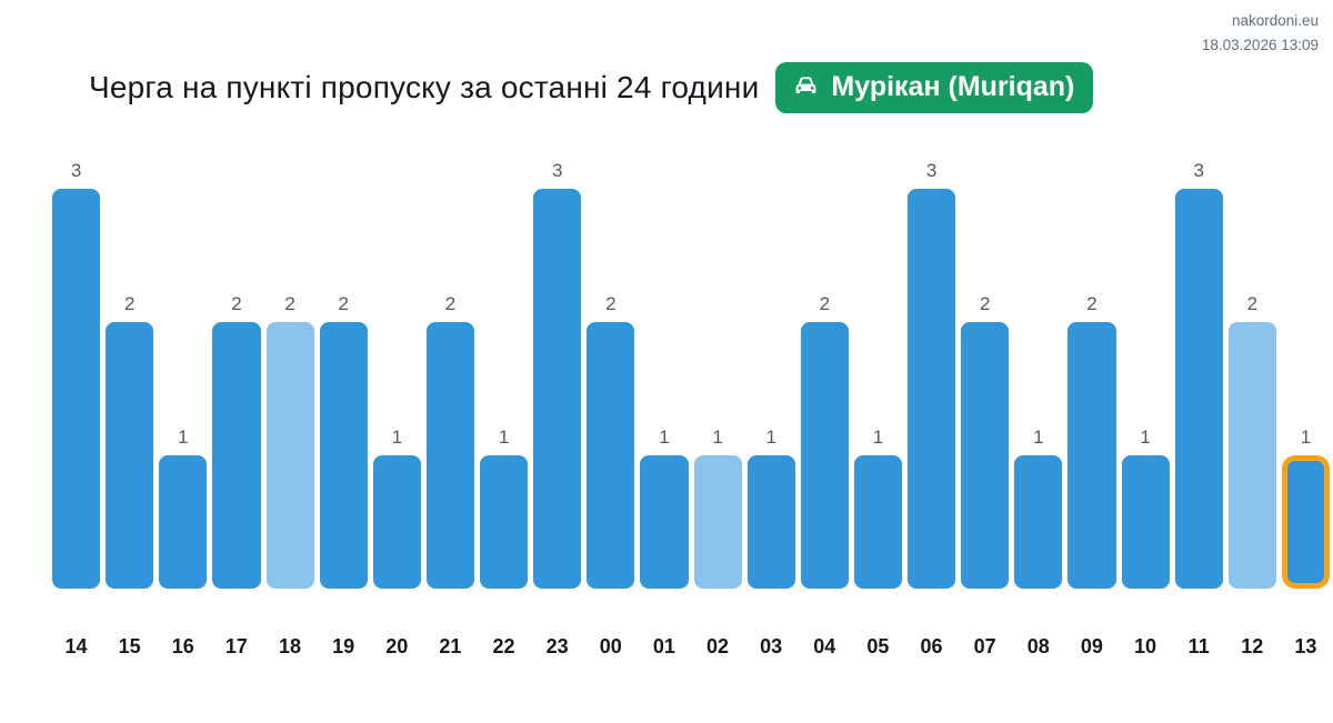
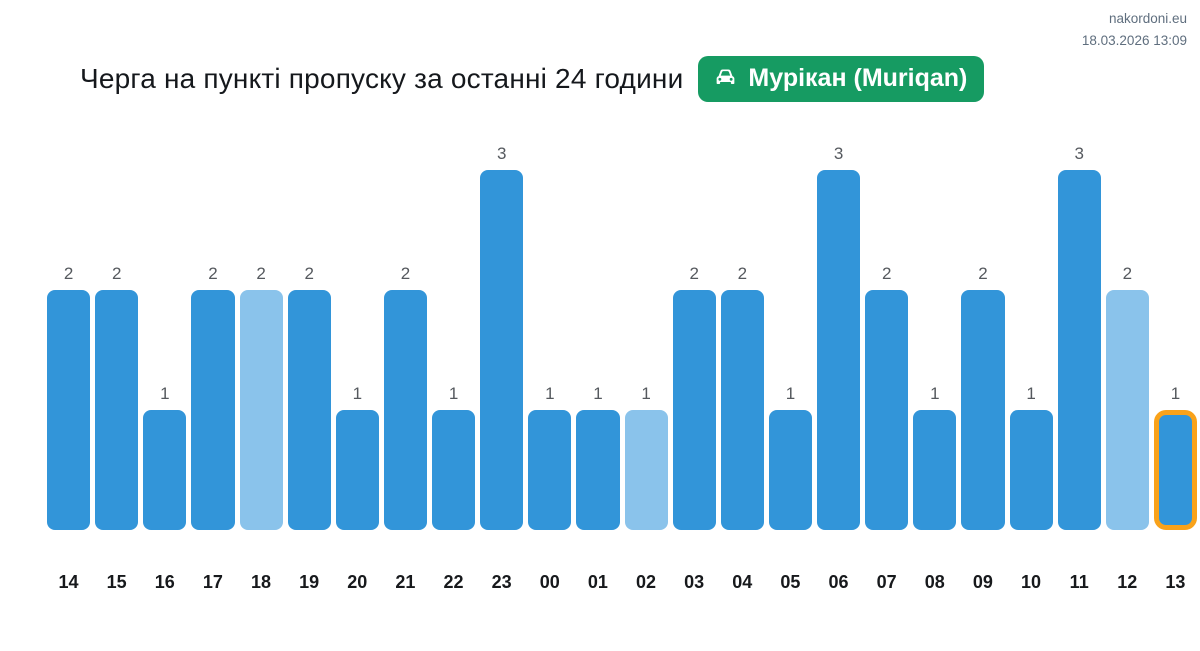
14: 3 -> 2
00: 2 -> 1
03: 1 -> 2
